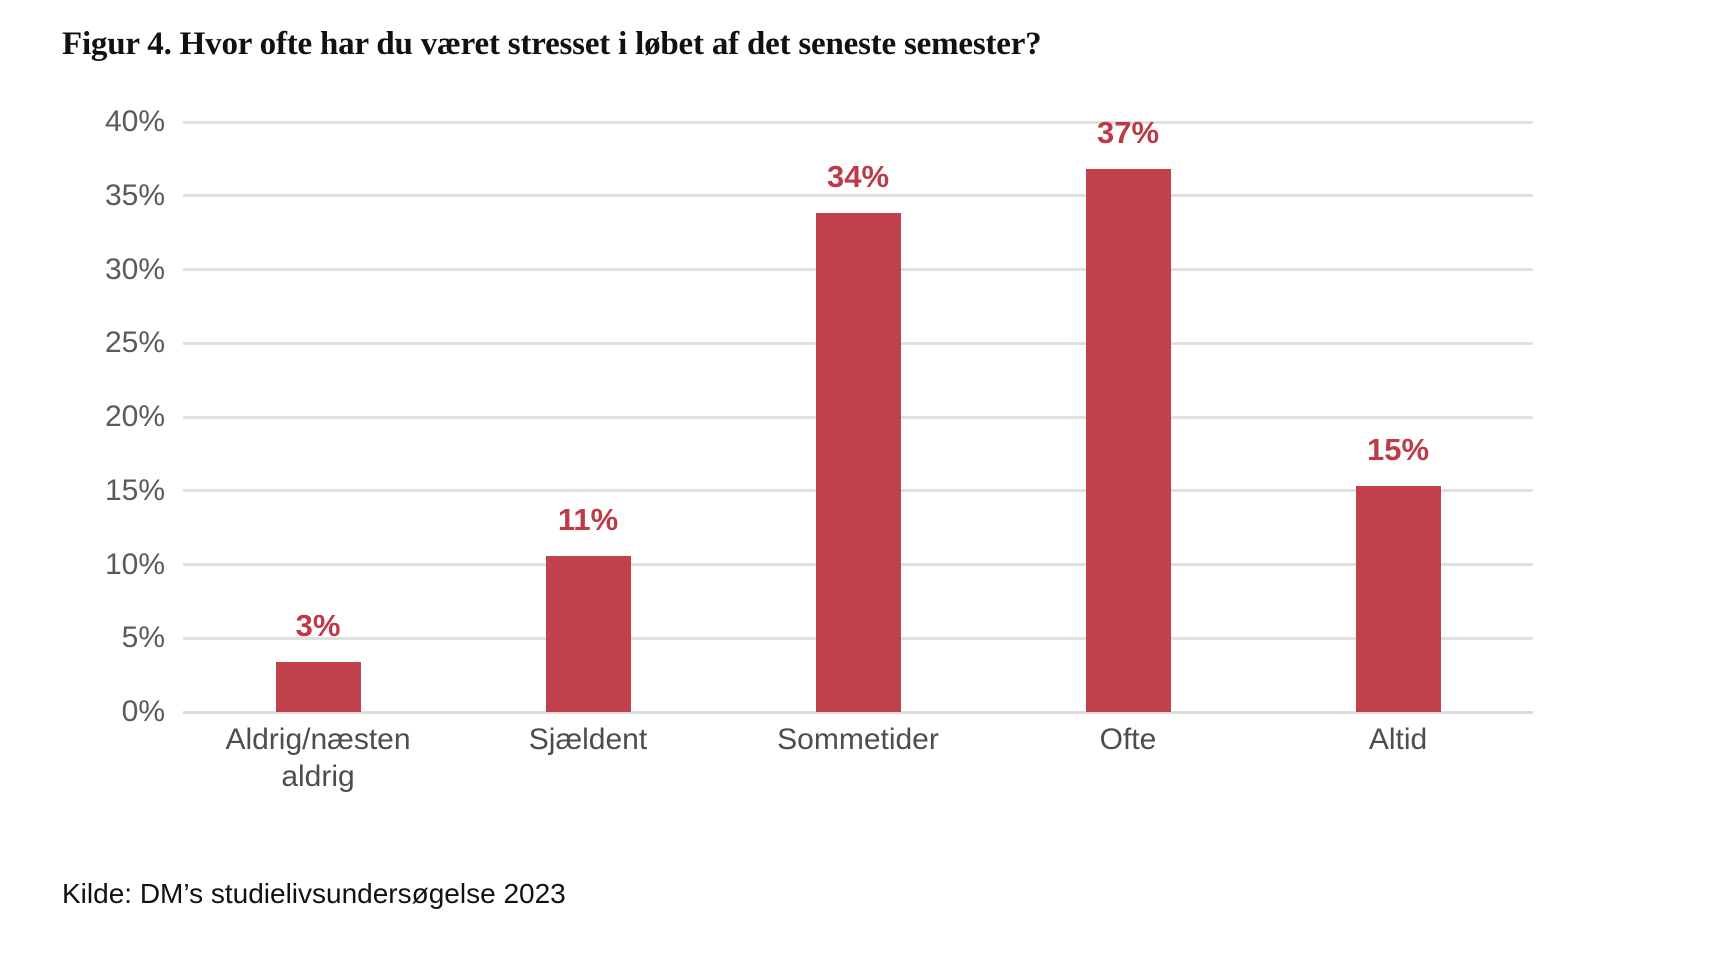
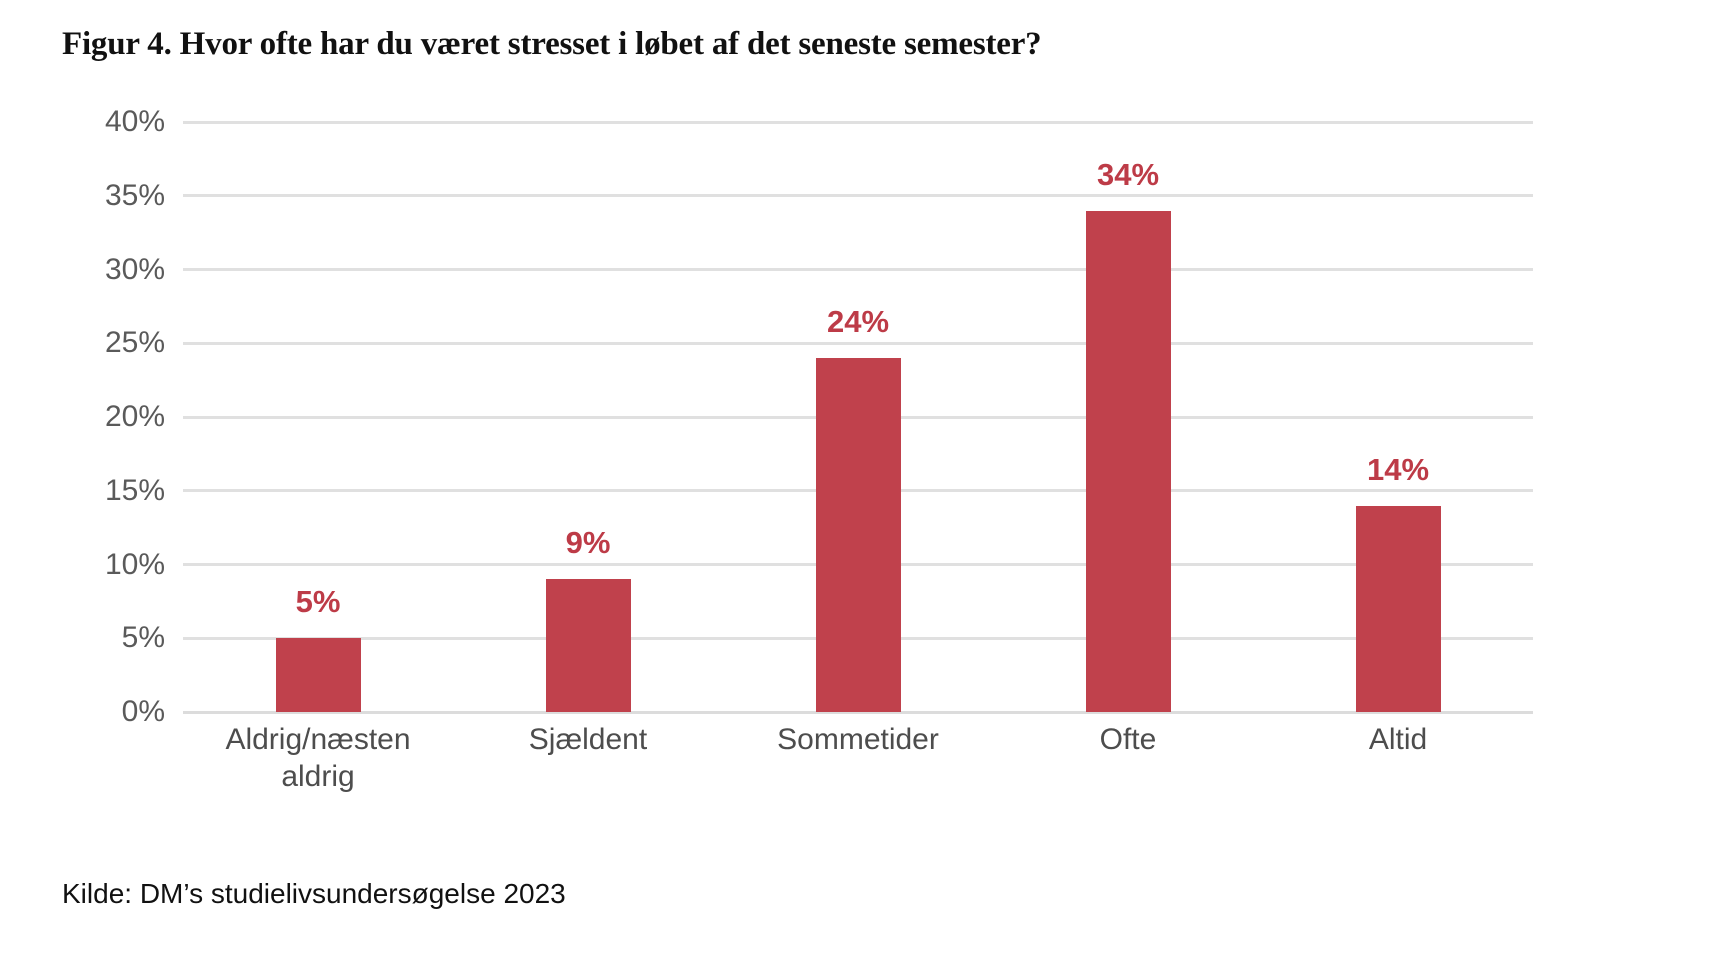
Aldrig/næsten aldrig: 3% -> 5%
Sjældent: 11% -> 9%
Sommetider: 34% -> 24%
Ofte: 37% -> 34%
Altid: 15% -> 14%
